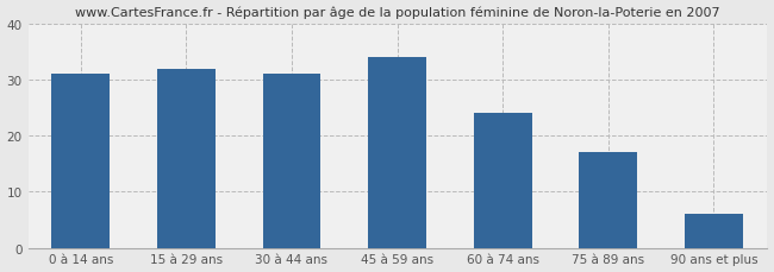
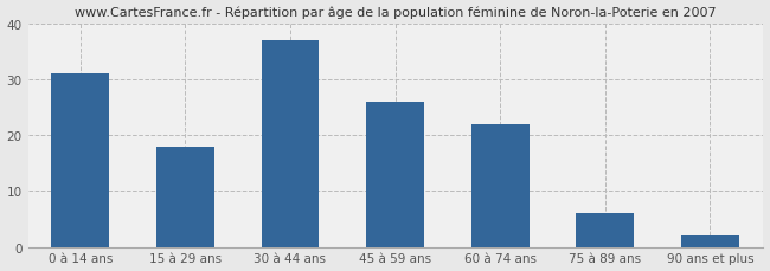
15 à 29 ans: 32 -> 18
30 à 44 ans: 31 -> 37
45 à 59 ans: 34 -> 26
60 à 74 ans: 24 -> 22
75 à 89 ans: 17 -> 6
90 ans et plus: 6 -> 2
